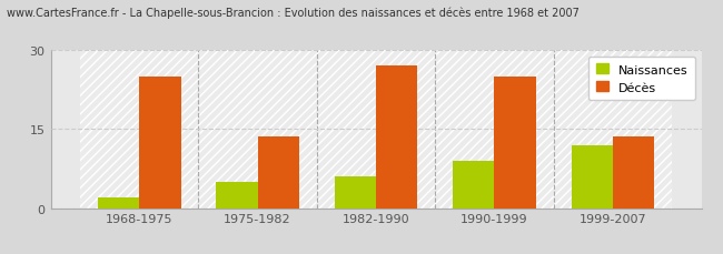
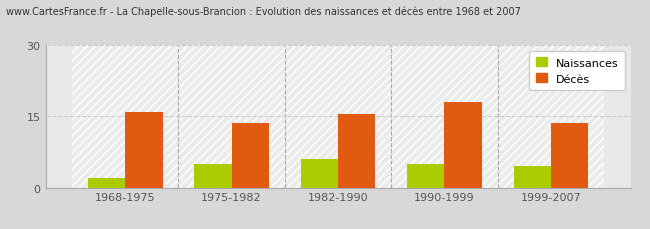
Décès/1968-1975: 25.0 -> 16.0
Décès/1982-1990: 27.0 -> 15.5
Naissances/1990-1999: 9.0 -> 5.0
Décès/1990-1999: 25.0 -> 18.0
Naissances/1999-2007: 12.0 -> 4.5
